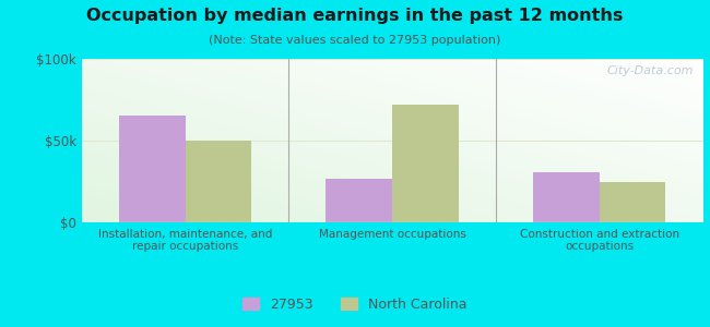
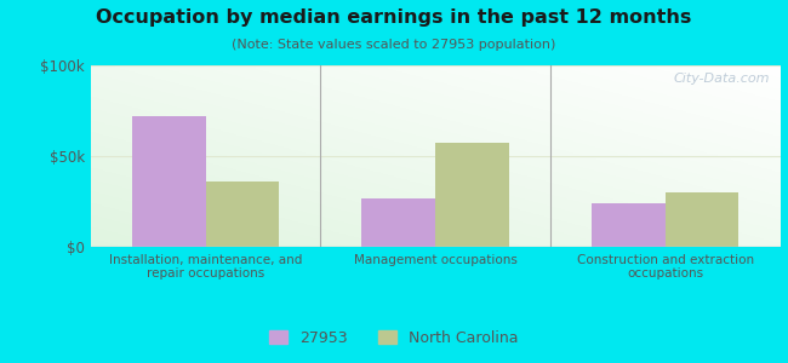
27953/Installation, maintenance, and repair occupations: $65k -> $72k
North Carolina/Installation, maintenance, and repair occupations: $50k -> $36k
North Carolina/Management occupations: $72k -> $57k
27953/Construction and extraction occupations: $31k -> $24k
North Carolina/Construction and extraction occupations: $25k -> $30k
